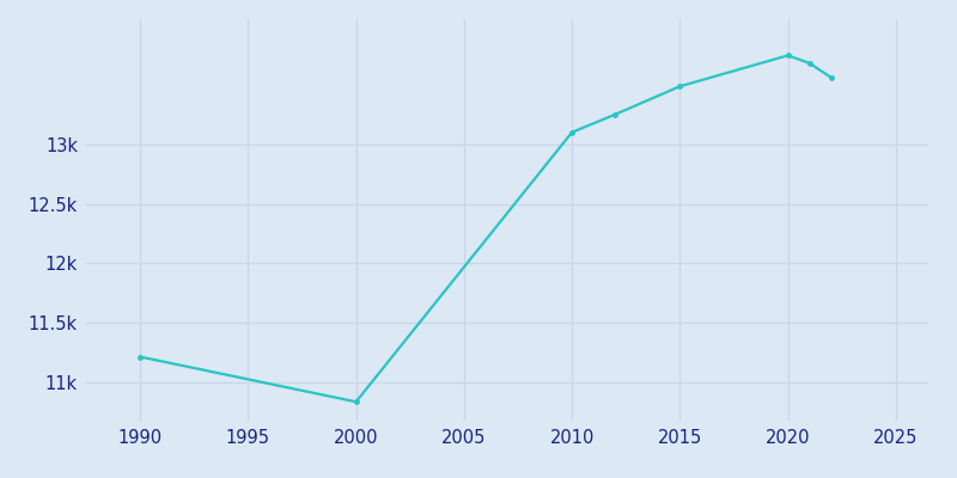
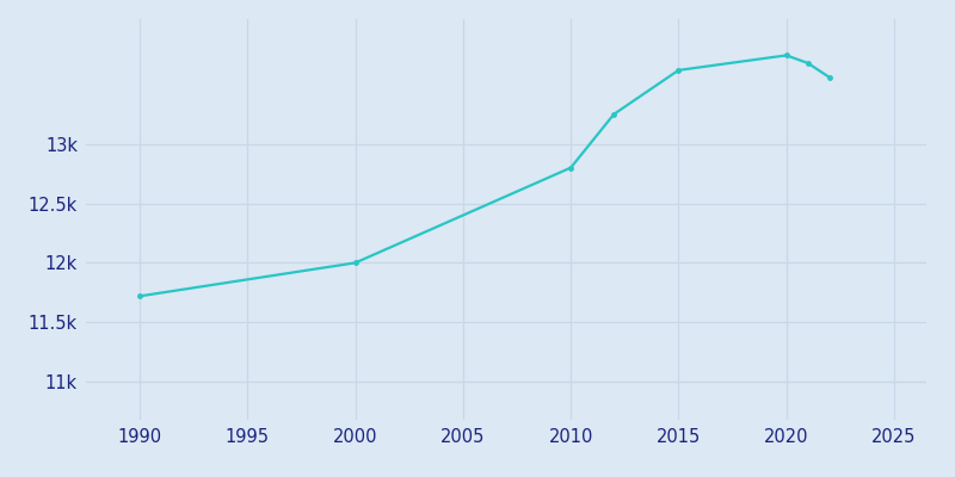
1990: 11.22k -> 11.72k
2000: 10.84k -> 12.00k
2010: 13.10k -> 12.80k
2015: 13.49k -> 13.62k
